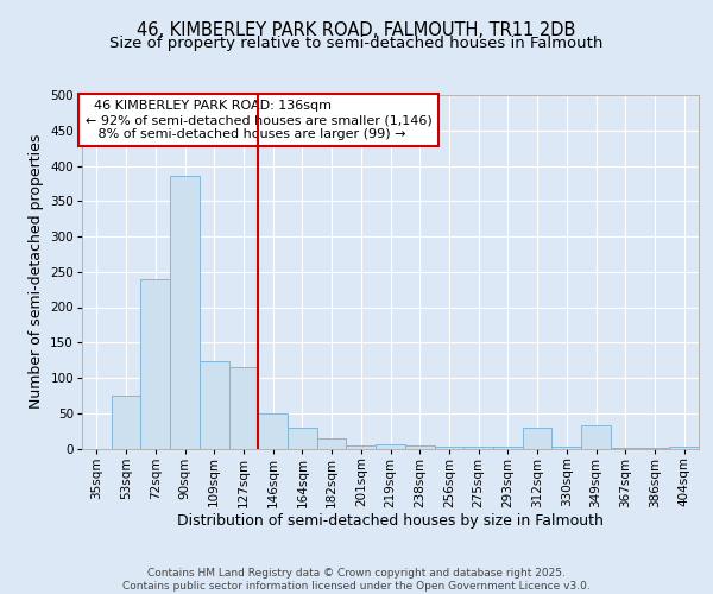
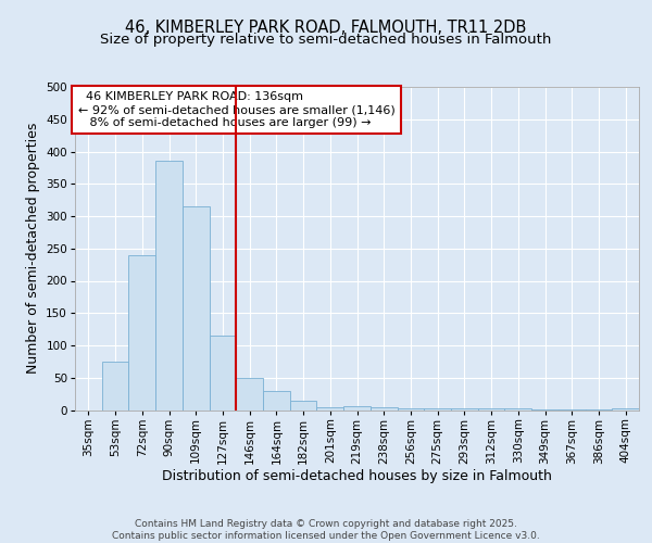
109sqm: 124 -> 315
312sqm: 30 -> 2
349sqm: 32 -> 1
